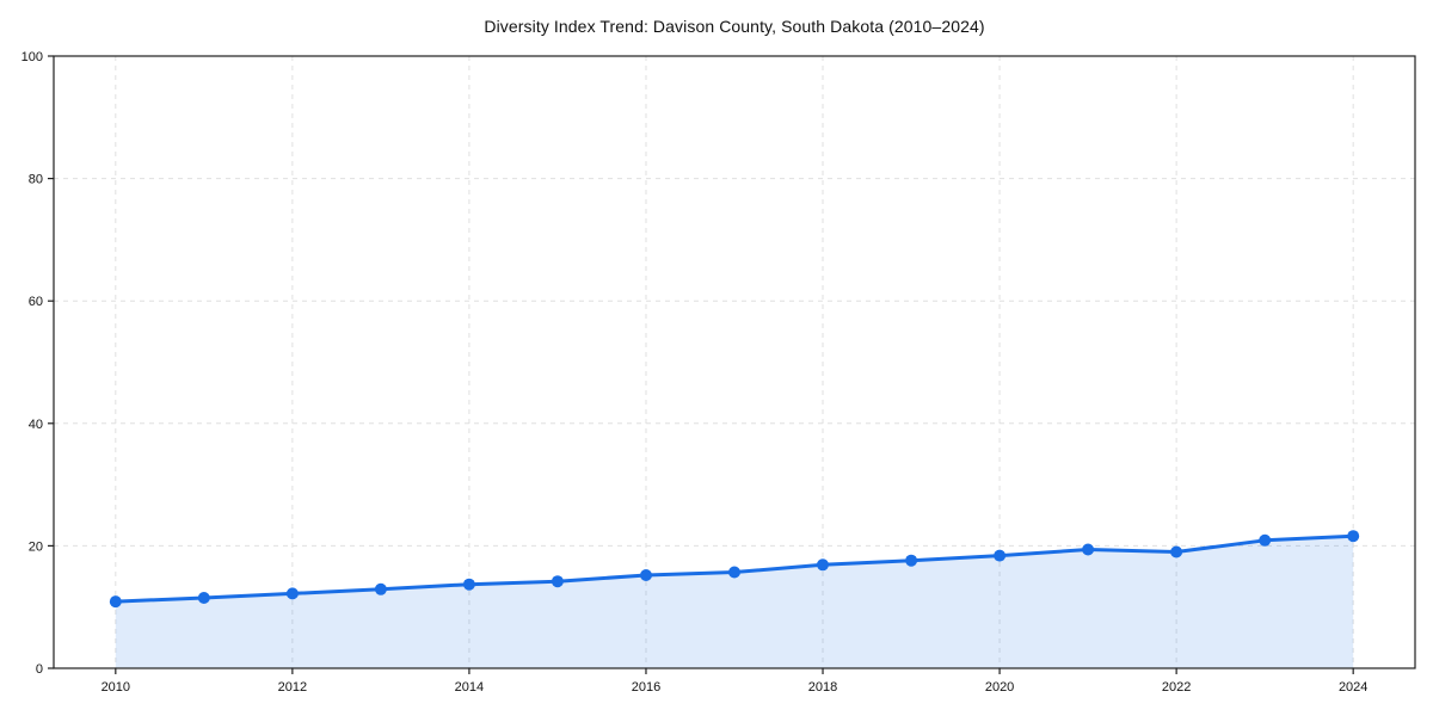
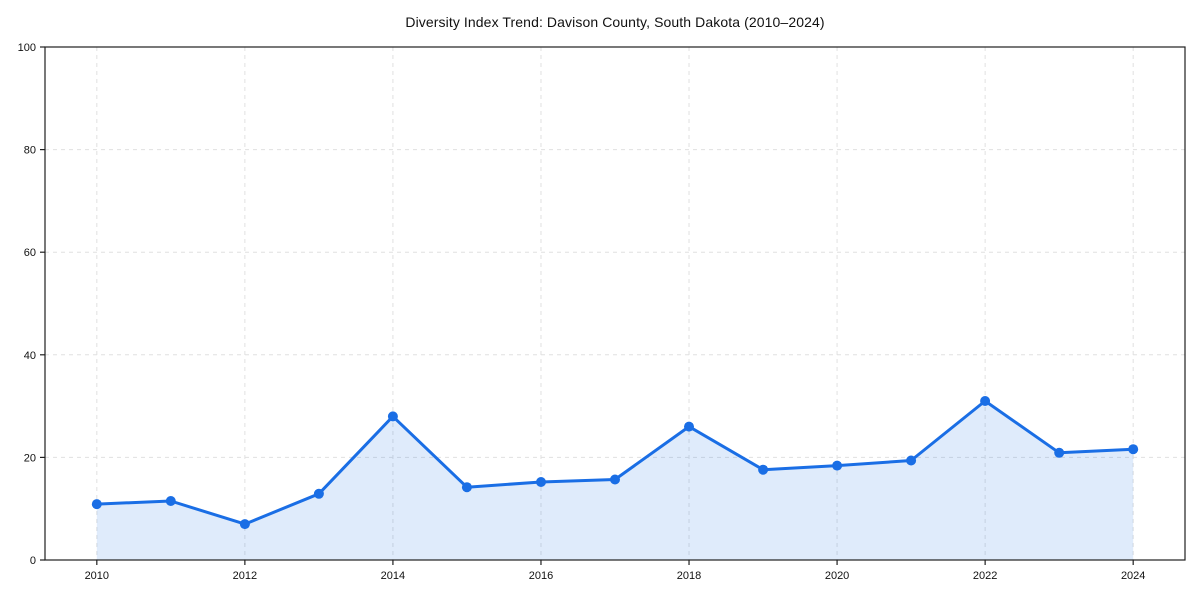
2012: 12 -> 7
2014: 14 -> 28
2018: 17 -> 26
2022: 19 -> 31
